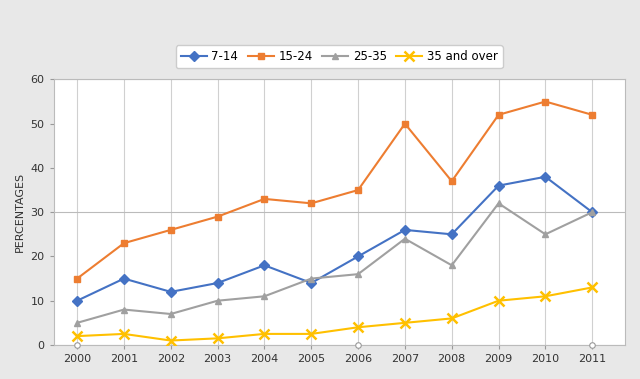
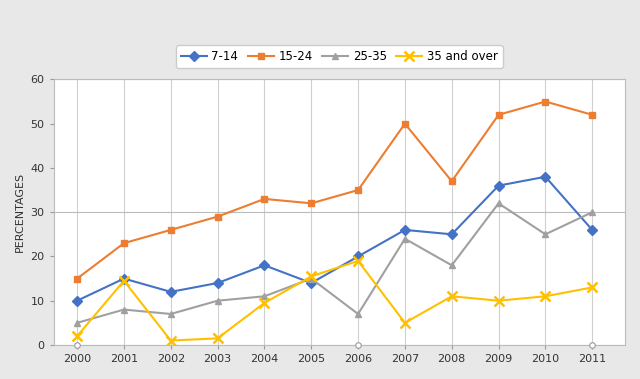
35 and over/2001: 2.5 -> 14.5
35 and over/2004: 2.5 -> 9.5
35 and over/2005: 2.5 -> 15.5
25-35/2006: 16 -> 7
35 and over/2006: 4.0 -> 19.0
35 and over/2008: 6.0 -> 11.0
7-14/2011: 30 -> 26
